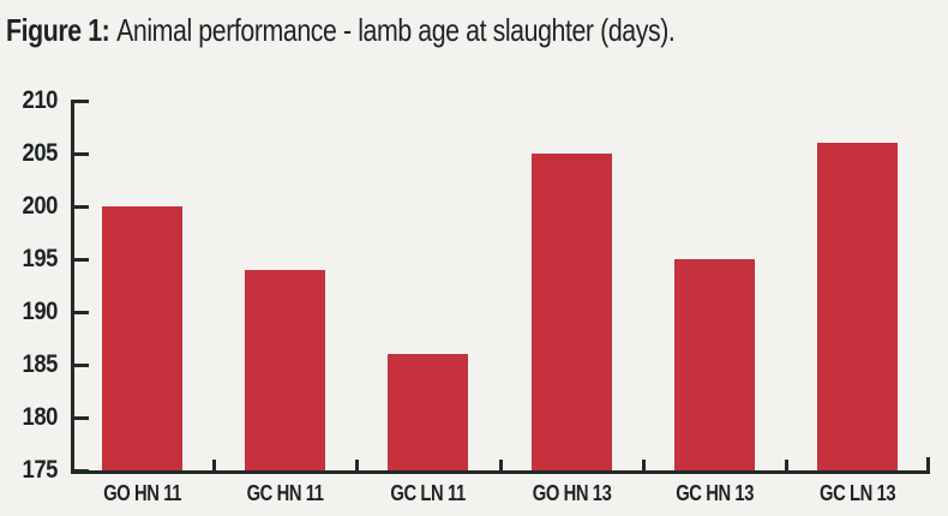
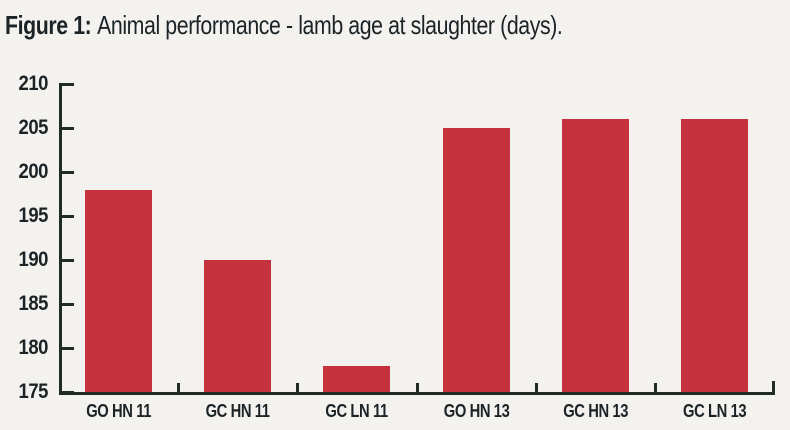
GO HN 11: 200 -> 198
GC HN 11: 194 -> 190
GC LN 11: 186 -> 178
GC HN 13: 195 -> 206
